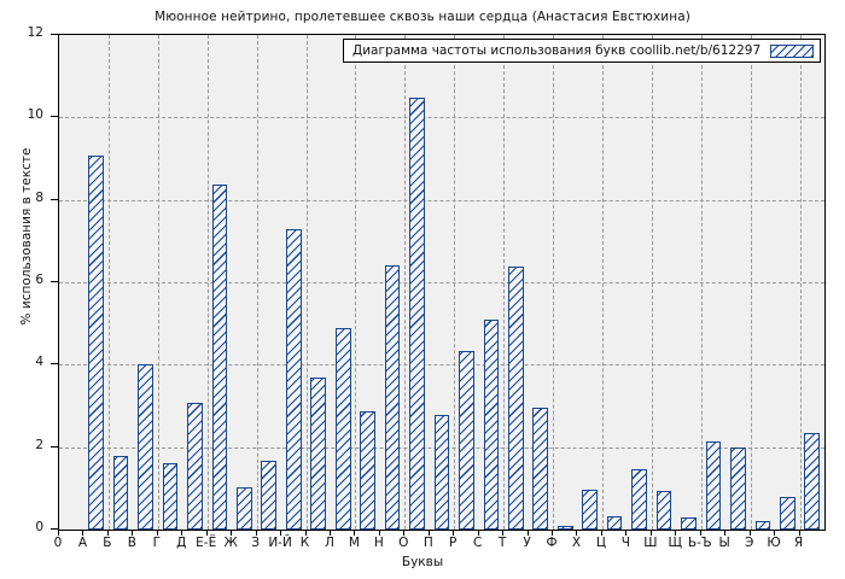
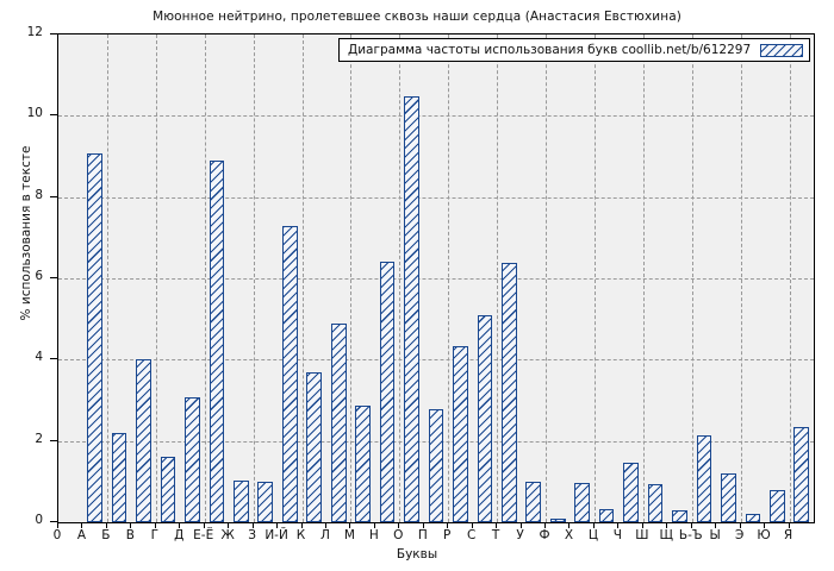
Б: 1.8 -> 2.2
Е-Ё: 8.4 -> 8.9
З: 1.7 -> 1.0
У: 3.0 -> 1.0
Ы: 2.0 -> 1.2
